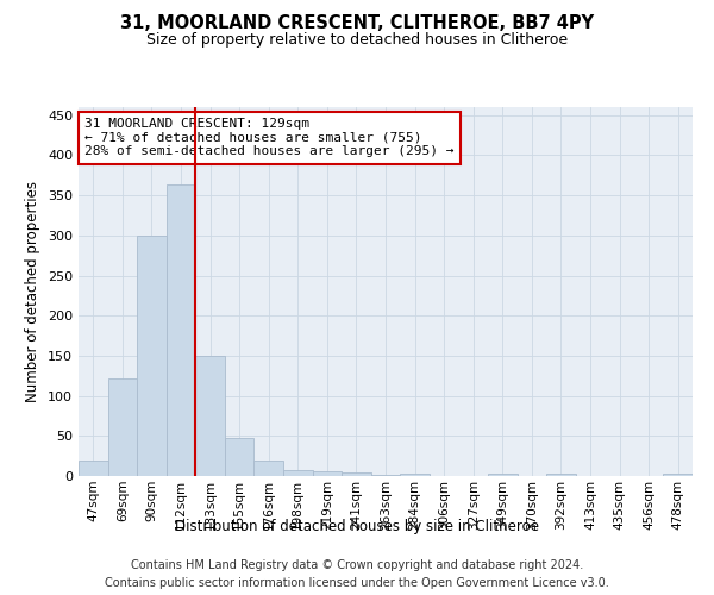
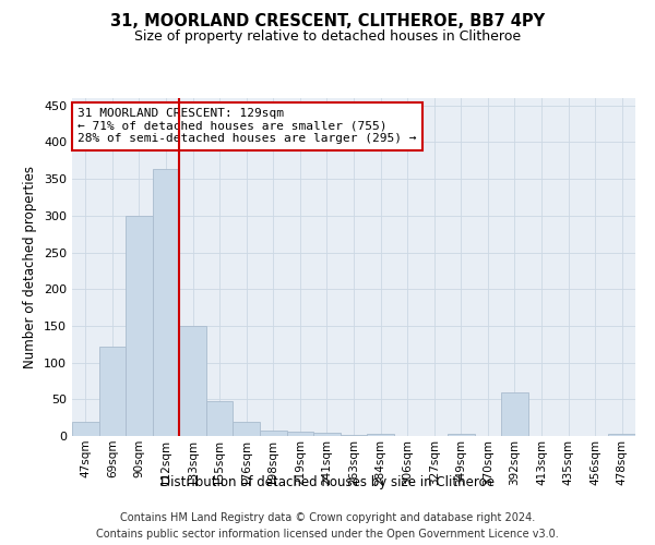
392sqm: 3 -> 60
